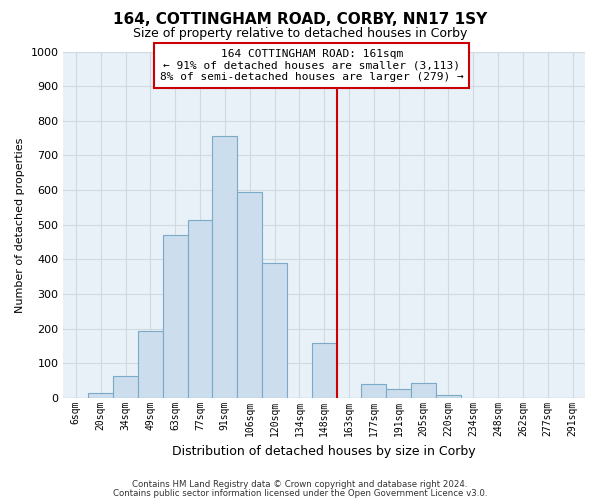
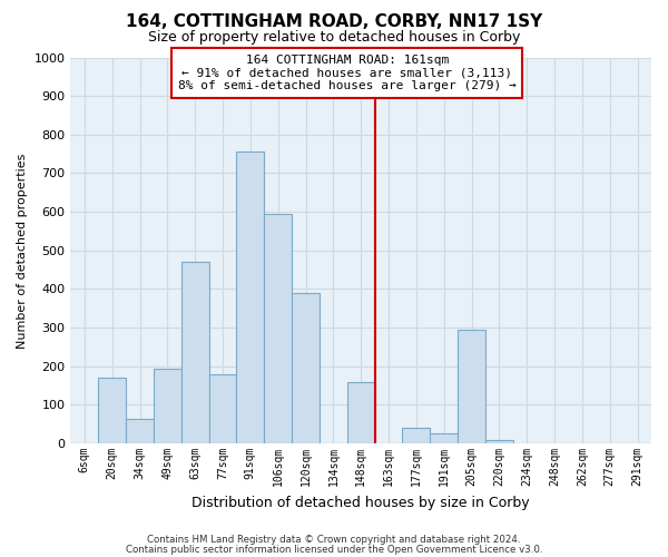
20sqm: 15 -> 170
77sqm: 515 -> 180
205sqm: 45 -> 295
